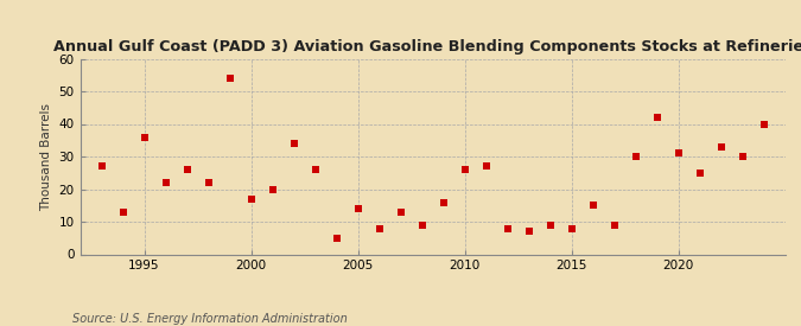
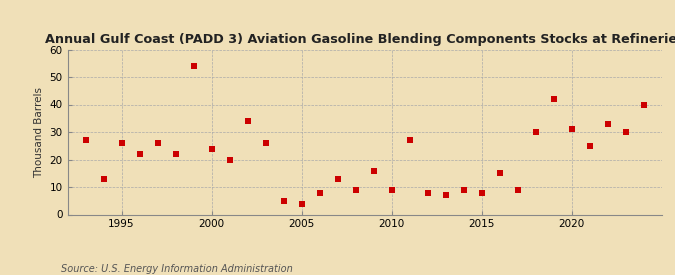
1995: 36 -> 26
2000: 17 -> 24
2005: 14 -> 4
2010: 26 -> 9
